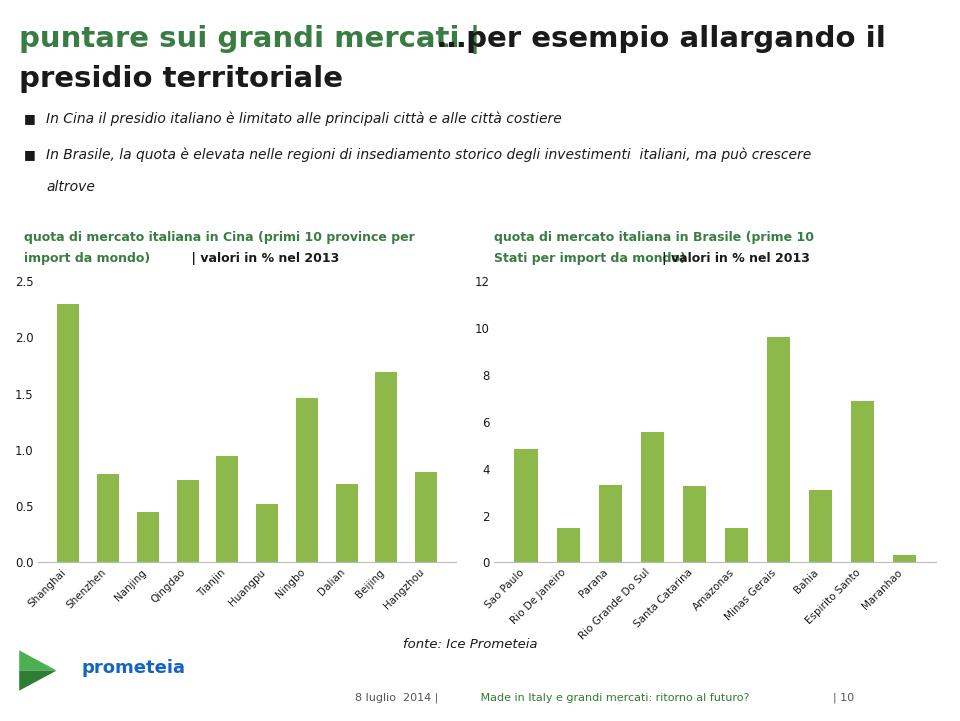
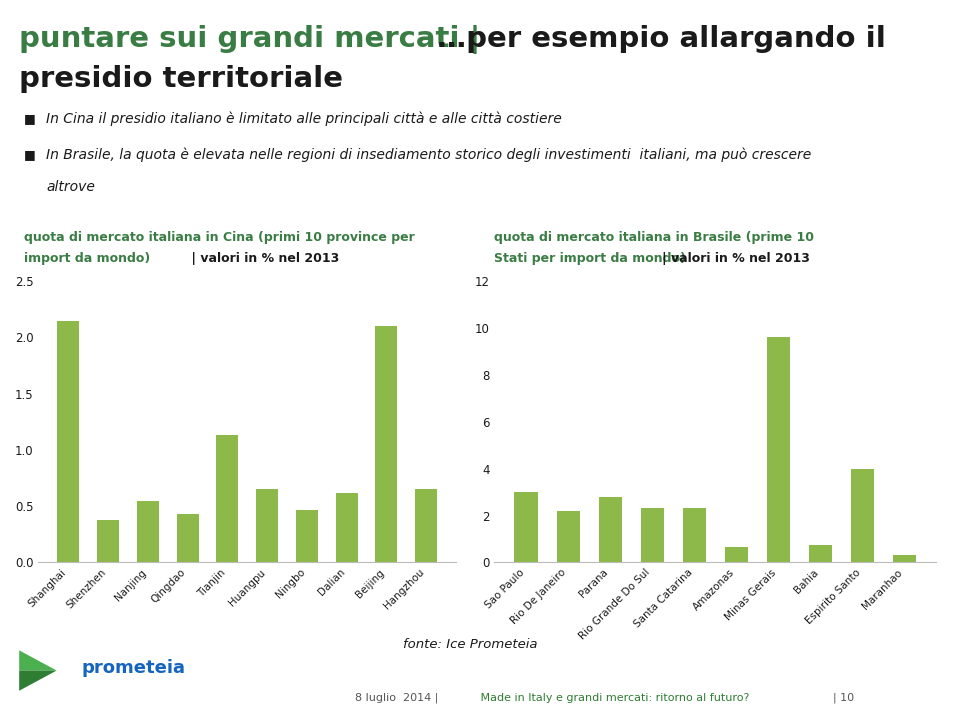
Shanghai: 2.30 -> 2.15
Shenzhen: 0.79 -> 0.38
Nanjing: 0.45 -> 0.55
Qingdao: 0.73 -> 0.43
Tianjin: 0.95 -> 1.13
Huangpu: 0.52 -> 0.65
Ningbo: 1.46 -> 0.47
Dalian: 0.70 -> 0.62
Beijing: 1.69 -> 2.10
Hangzhou: 0.80 -> 0.65
Sao Paulo: 4.85 -> 3.00
Rio De Janeiro: 1.45 -> 2.20
Parana: 3.30 -> 2.80
Rio Grande Do Sul: 5.55 -> 2.30
Santa Catarina: 3.25 -> 2.30
Amazonas: 1.45 -> 0.65
Bahia: 3.10 -> 0.75
Espirito Santo: 6.90 -> 4.00
